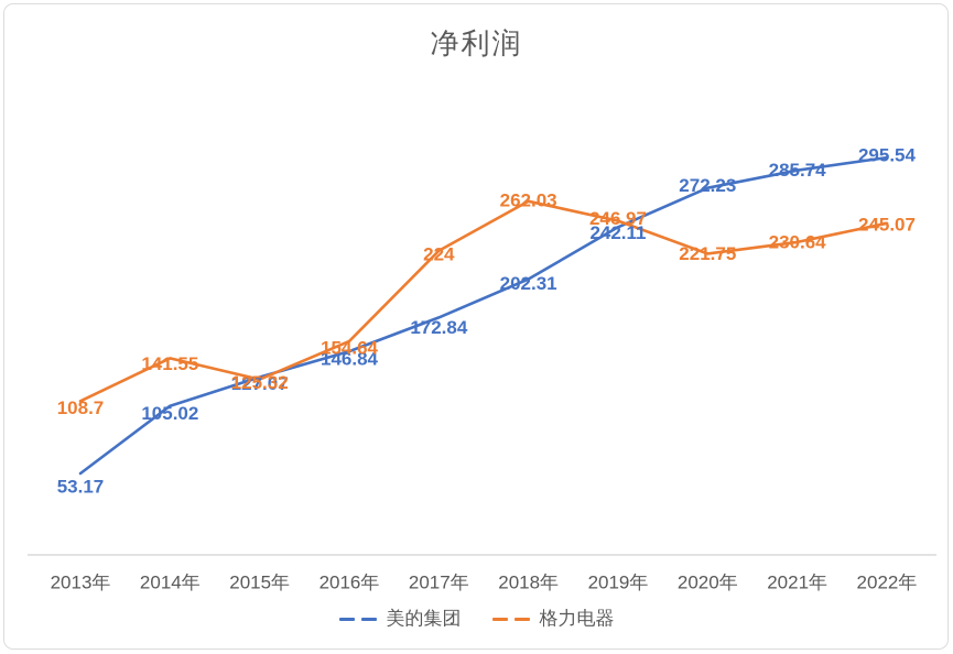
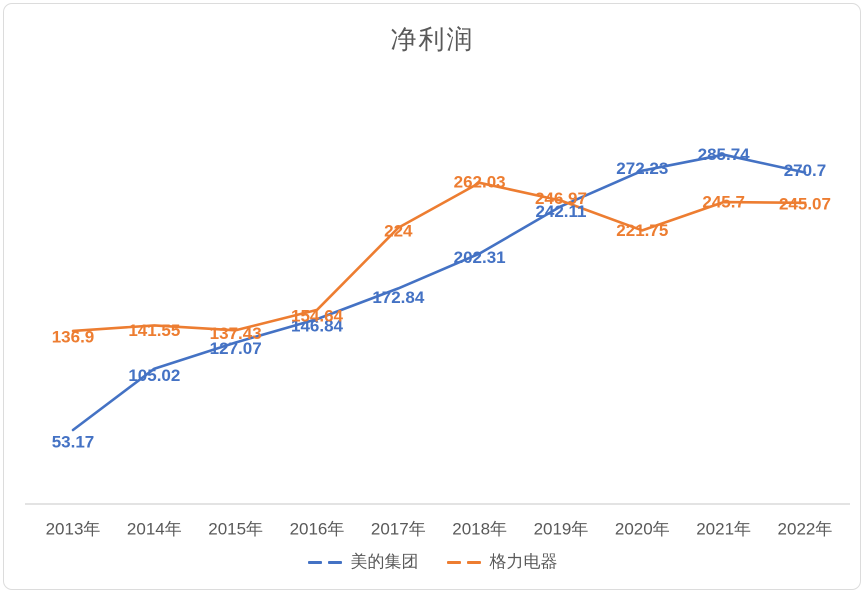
格力电器/2013年: 108.7 -> 136.9
格力电器/2015年: 125.32 -> 137.43
格力电器/2021年: 230.64 -> 245.7
美的集团/2022年: 295.54 -> 270.7
